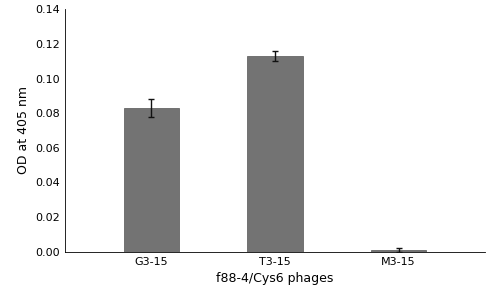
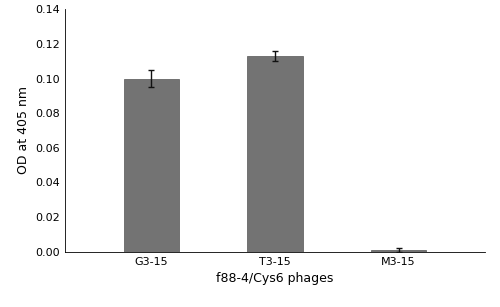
G3-15: 0.083 -> 0.100
